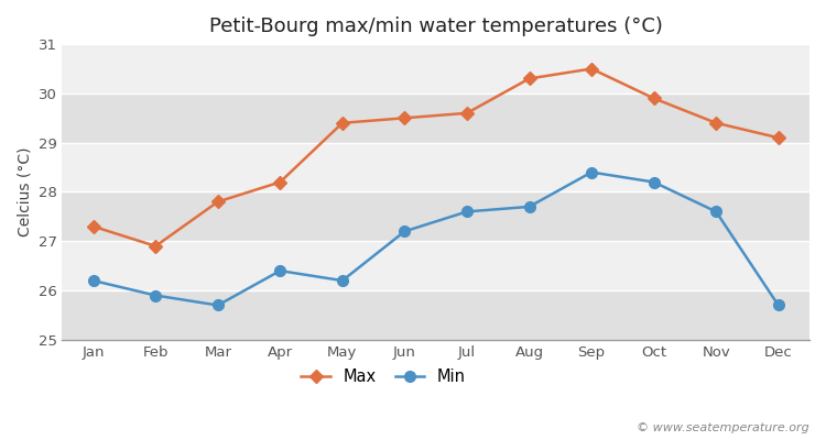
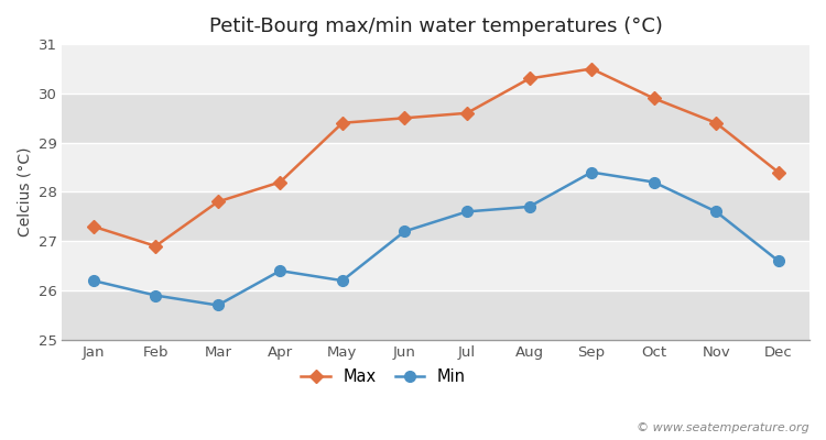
Max/Dec: 29.1 -> 28.4
Min/Dec: 25.7 -> 26.6
